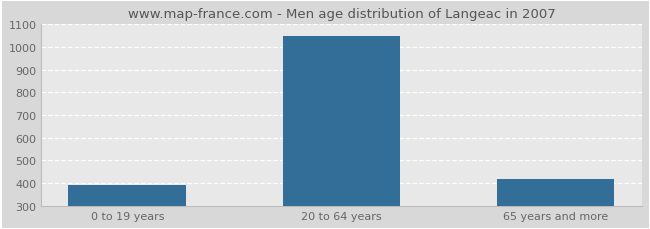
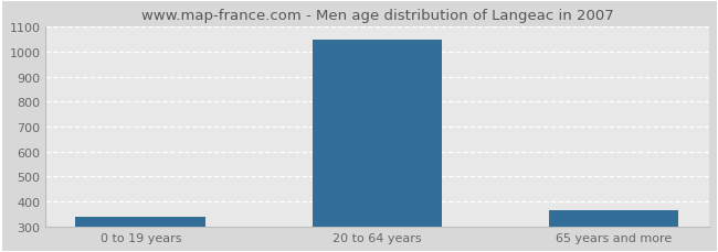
0 to 19 years: 390 -> 340
65 years and more: 416 -> 365
